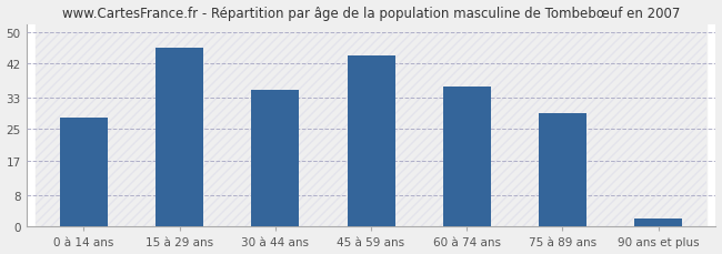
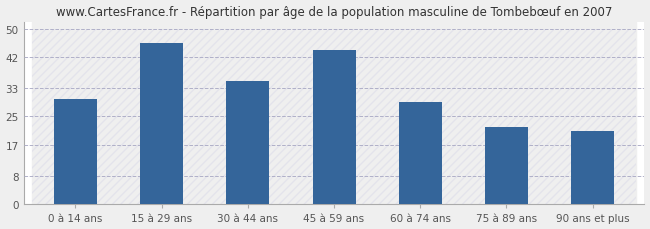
0 à 14 ans: 28 -> 30
60 à 74 ans: 36 -> 29
75 à 89 ans: 29 -> 22
90 ans et plus: 2 -> 21
